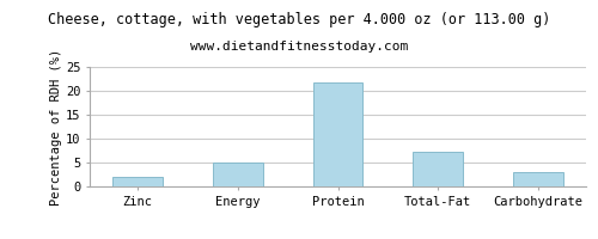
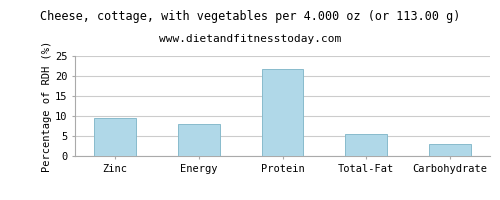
Zinc: 2.0 -> 9.5
Energy: 5.1 -> 8.0
Total-Fat: 7.2 -> 5.5
